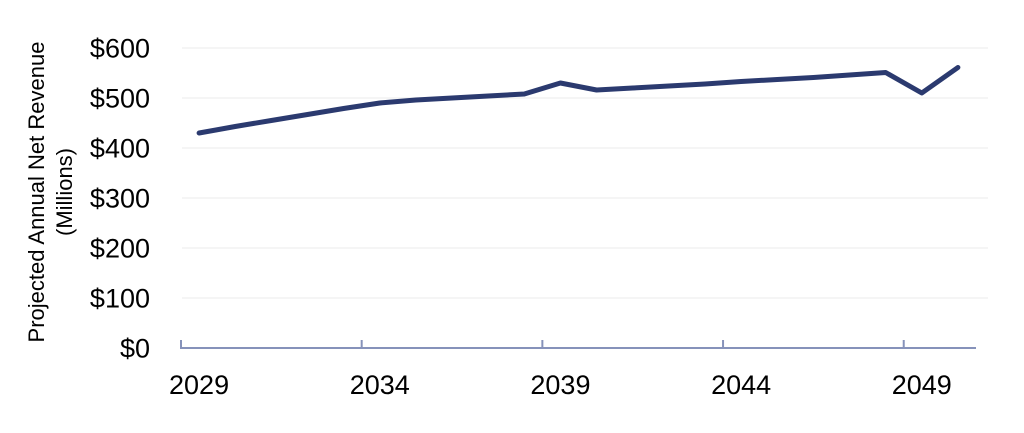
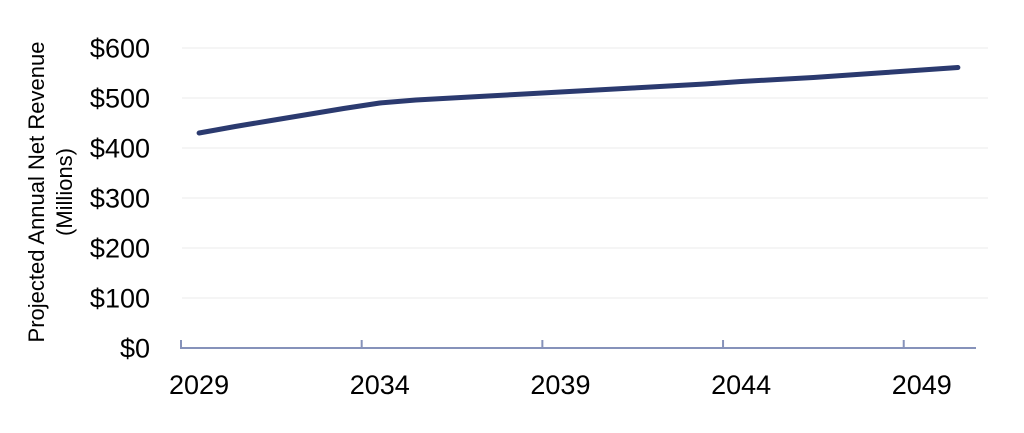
2039: $530 -> $510
2049: $510 -> $560
